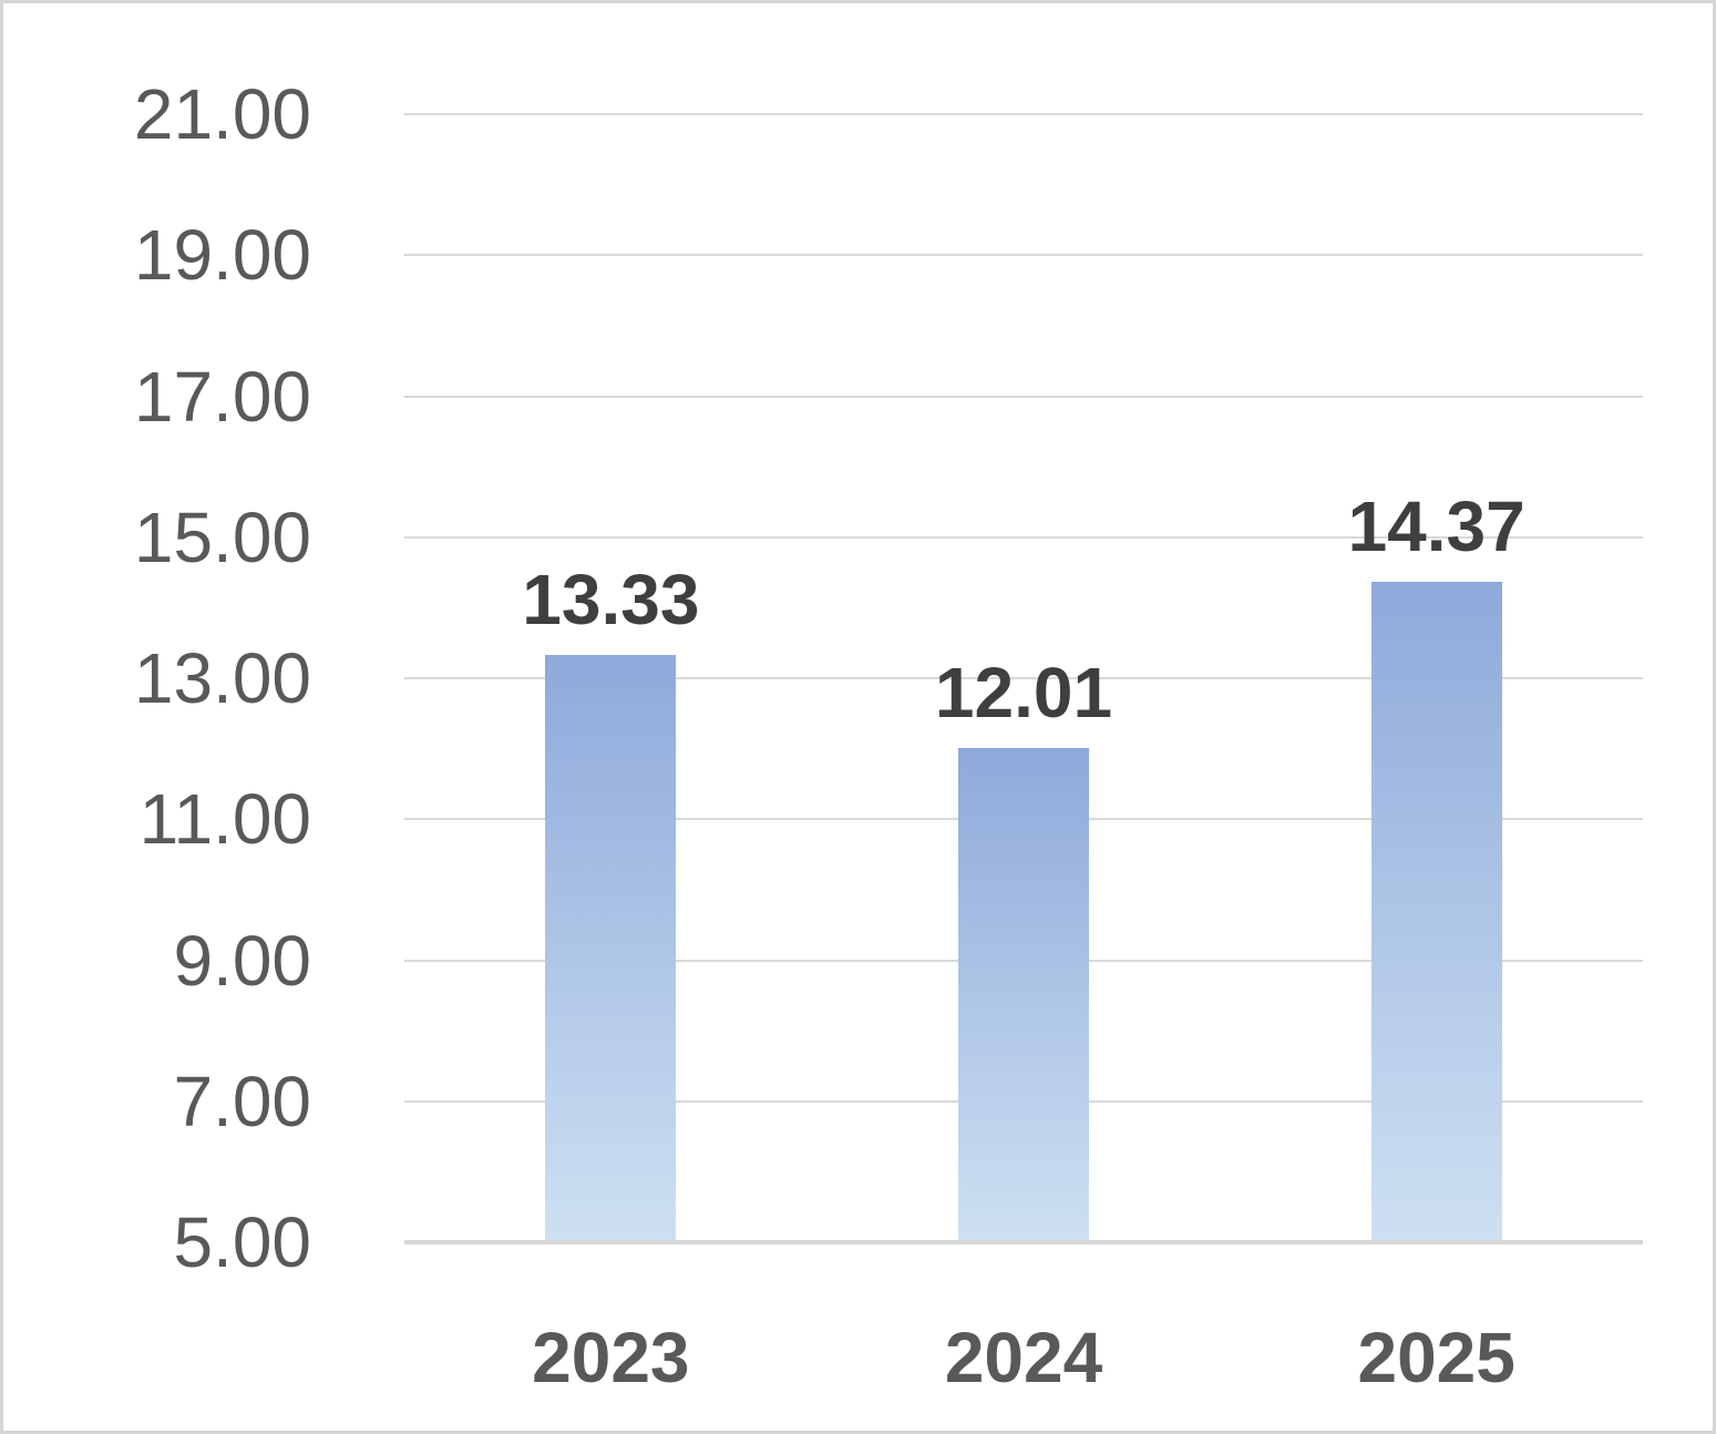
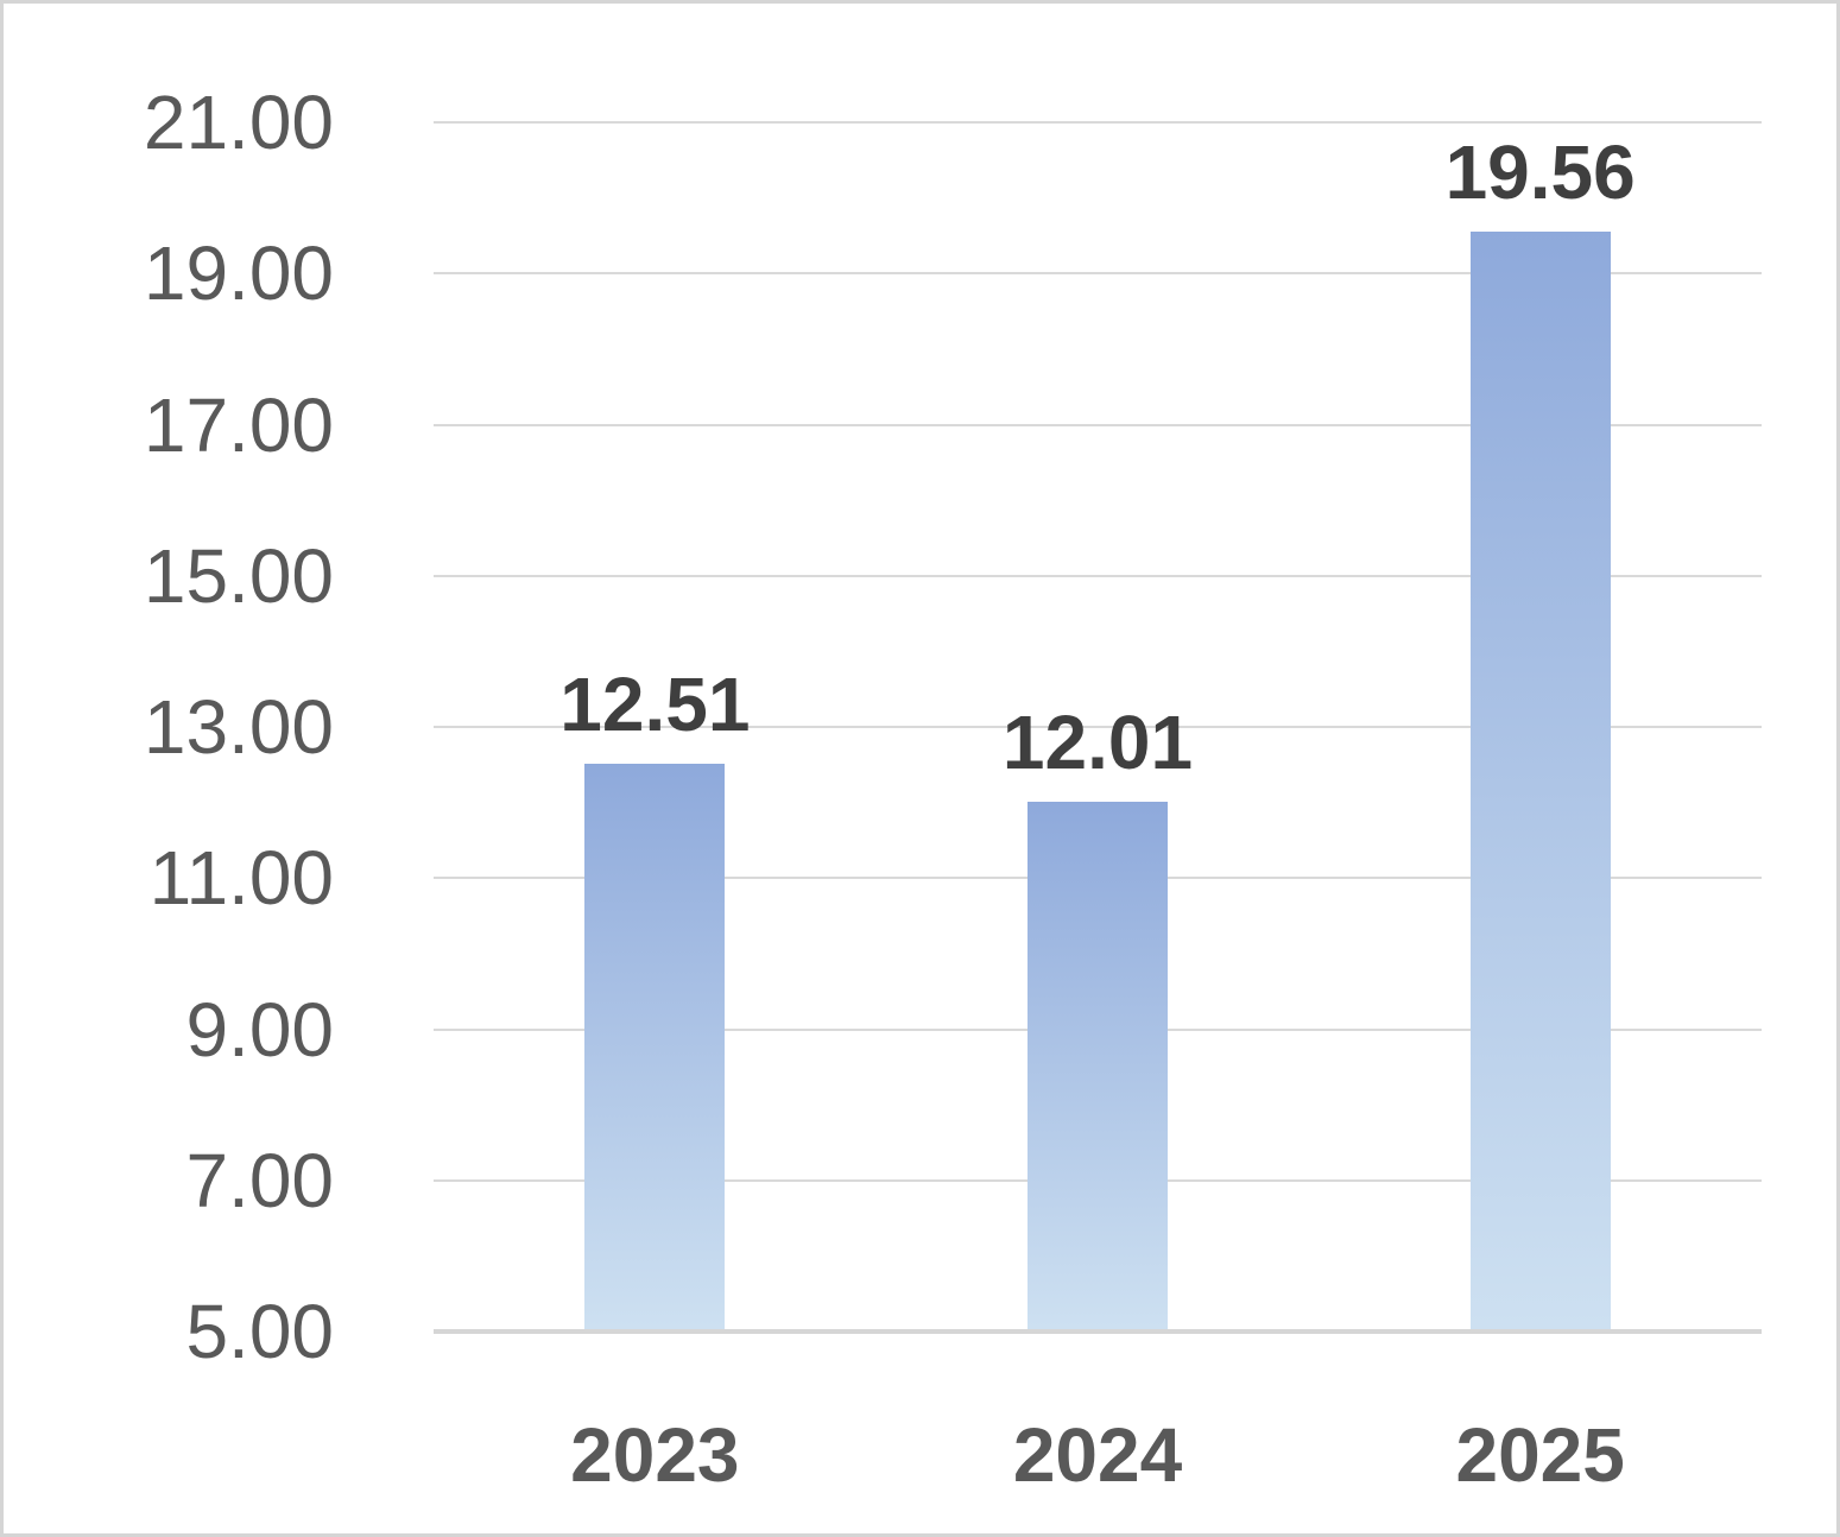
2023: 13.33 -> 12.51
2025: 14.37 -> 19.56
